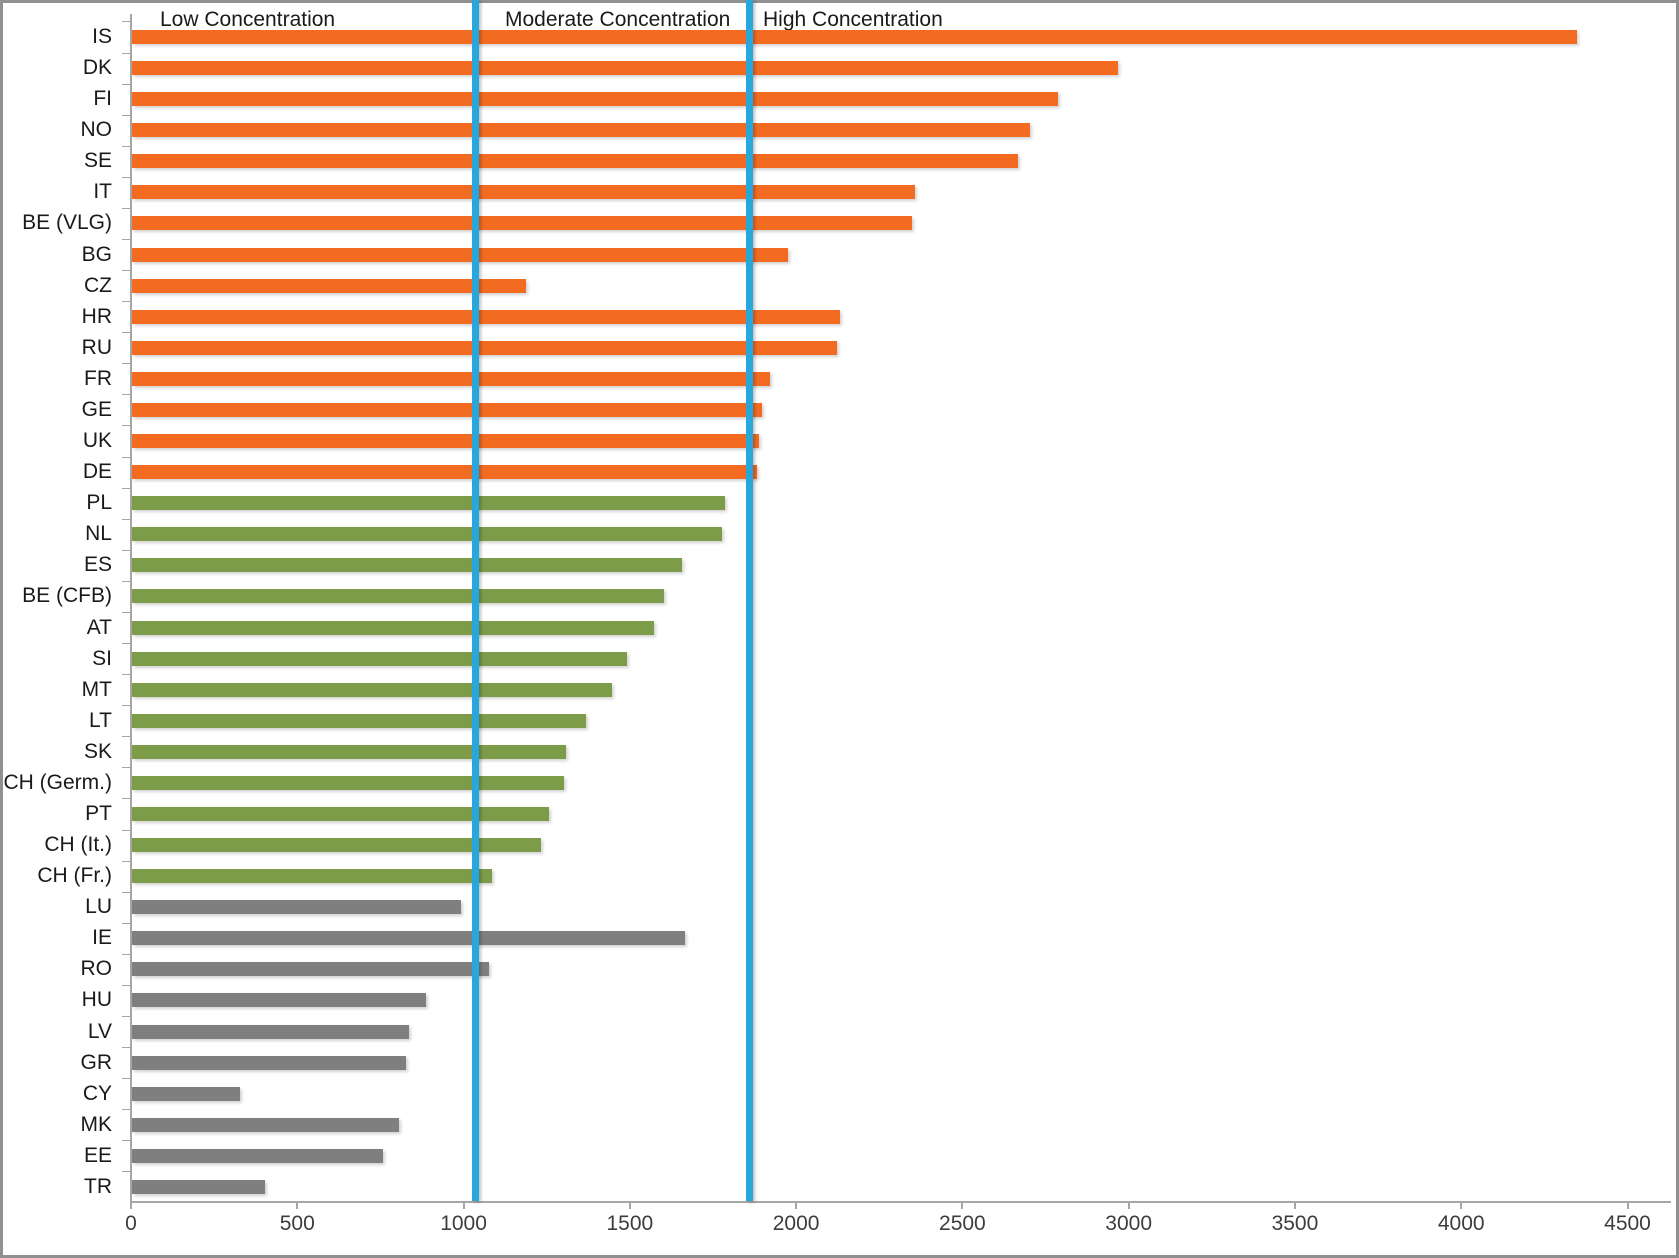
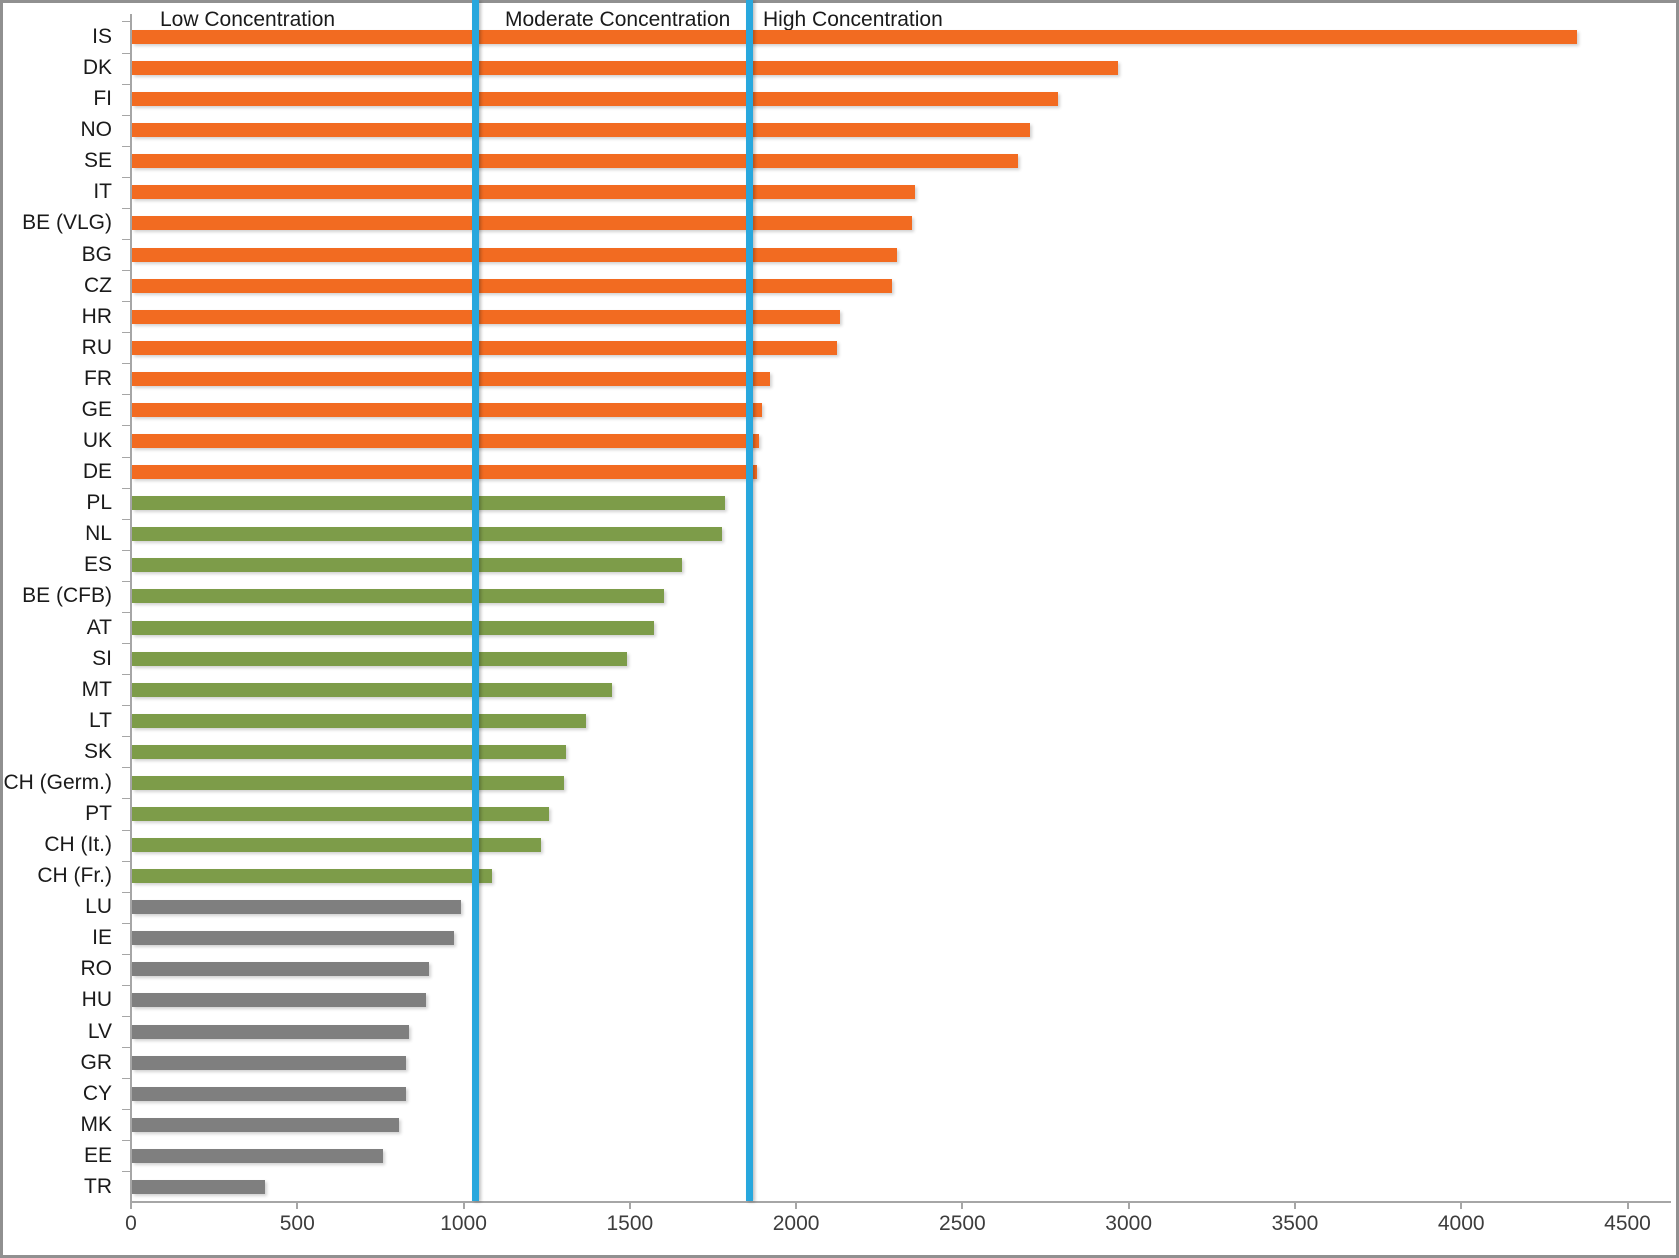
BG: 1980 -> 2300
CZ: 1190 -> 2290
IE: 1670 -> 980
RO: 1080 -> 900
CY: 330 -> 830
